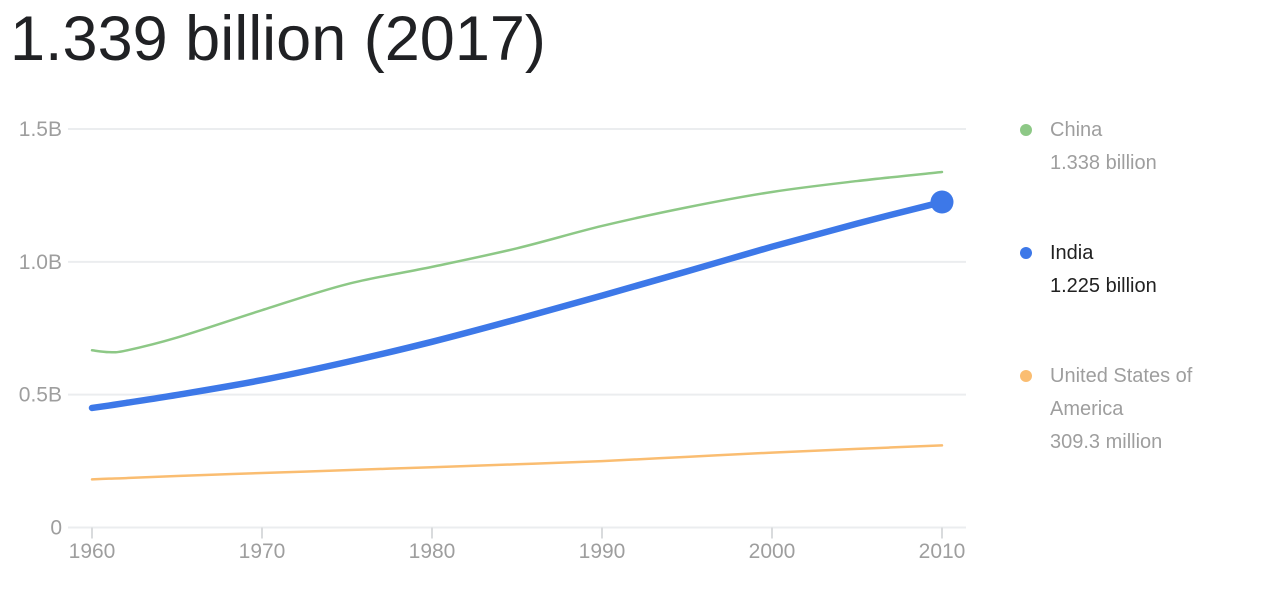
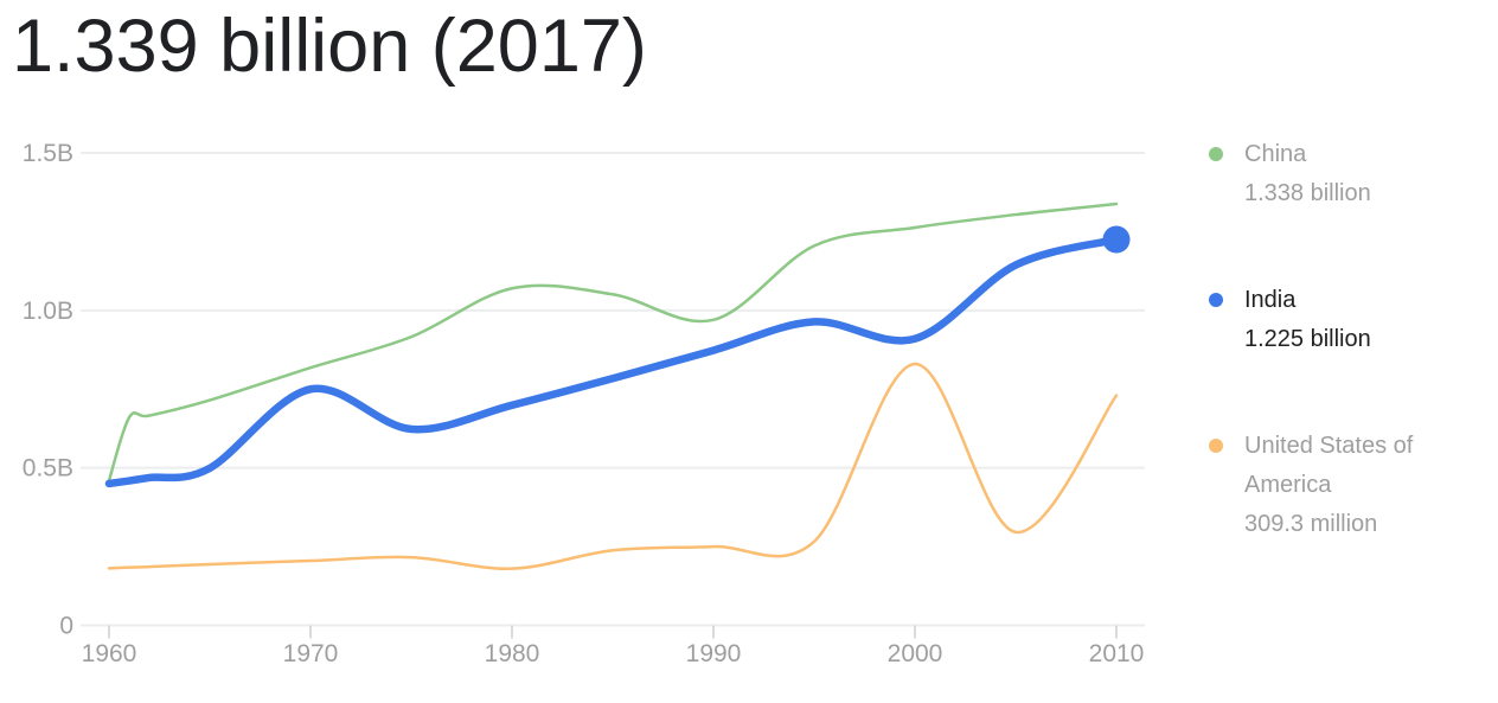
China/1960: 0.67B -> 0.46B
India/1970: 0.56B -> 0.75B
China/1980: 0.98B -> 1.07B
United States of America/1980: 0.23B -> 0.18B
China/1990: 1.14B -> 0.97B
India/2000: 1.06B -> 0.91B
United States of America/2000: 0.28B -> 0.83B
United States of America/2010: 0.31B -> 0.73B
